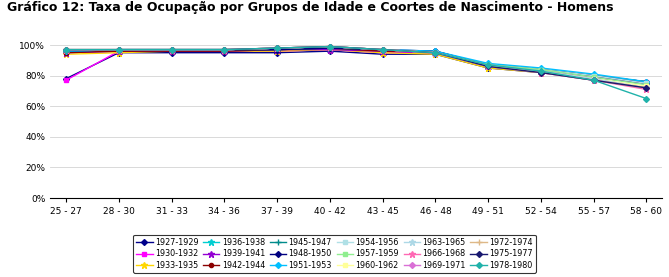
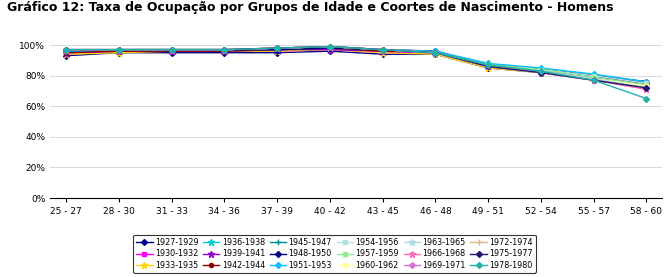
1927-1929/25 - 27: 78% -> 93%
1930-1932/25 - 27: 77% -> 94%
